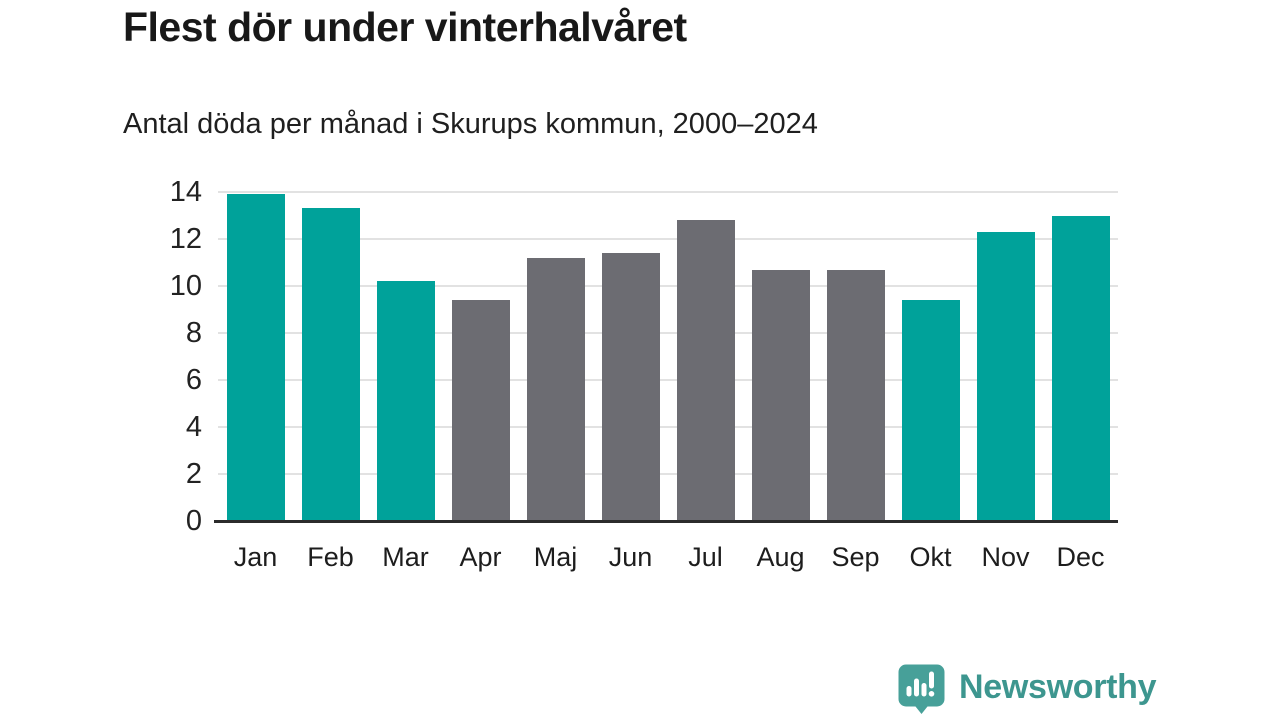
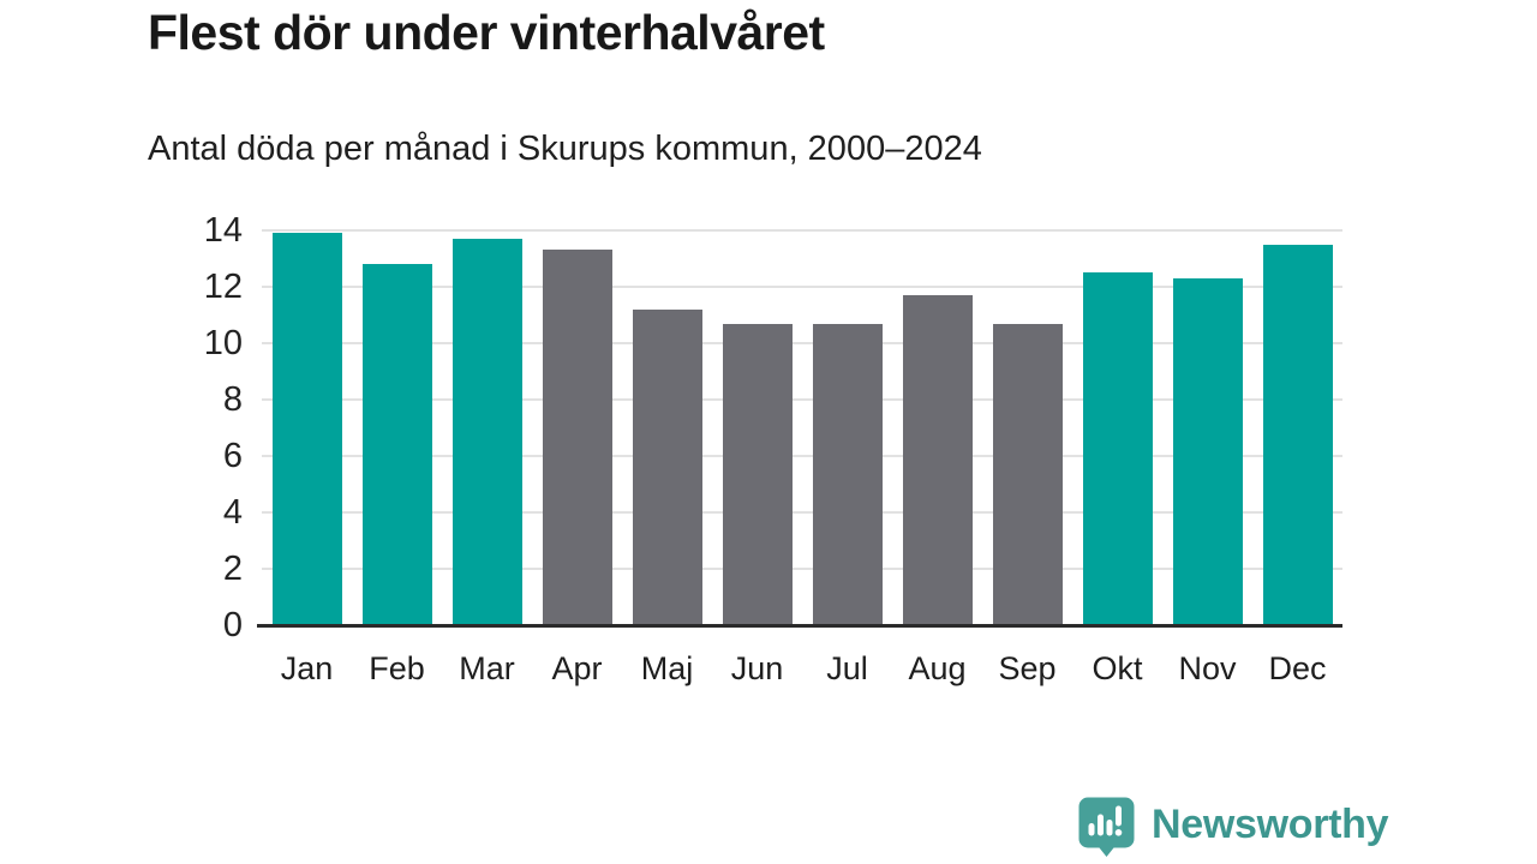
Feb: 13.3 -> 12.8
Mar: 10.2 -> 13.7
Apr: 9.4 -> 13.3
Jun: 11.4 -> 10.7
Jul: 12.8 -> 10.7
Aug: 10.7 -> 11.7
Okt: 9.4 -> 12.5
Dec: 13.0 -> 13.5
